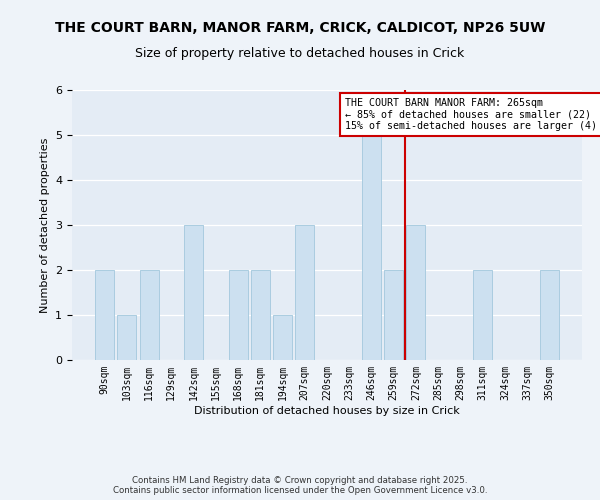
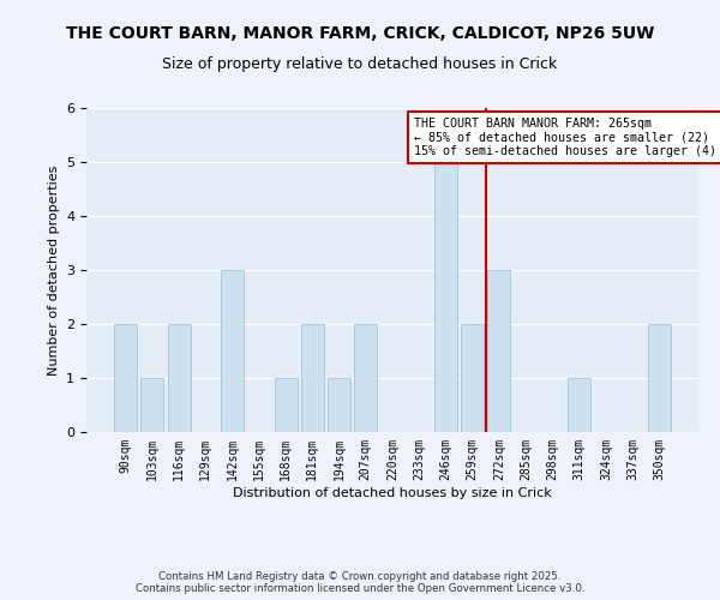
168sqm: 2 -> 1
207sqm: 3 -> 2
311sqm: 2 -> 1
